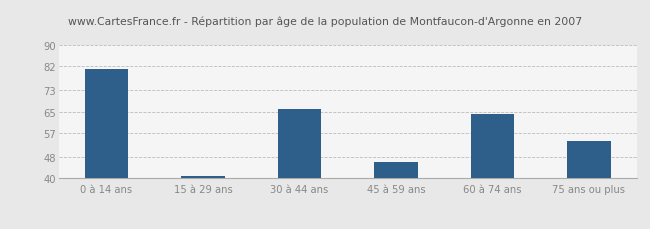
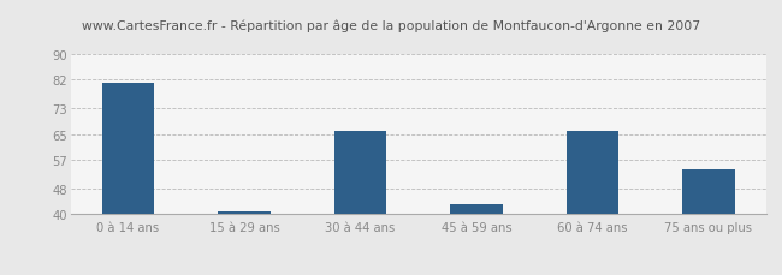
45 à 59 ans: 46 -> 43
60 à 74 ans: 64 -> 66
